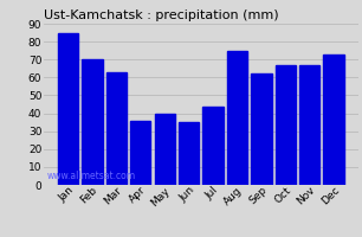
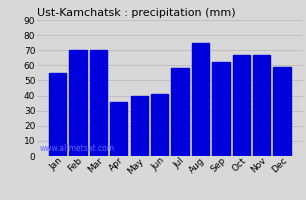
Jan: 85 -> 55
Mar: 63 -> 70
Jun: 35 -> 41
Jul: 44 -> 58
Dec: 73 -> 59
